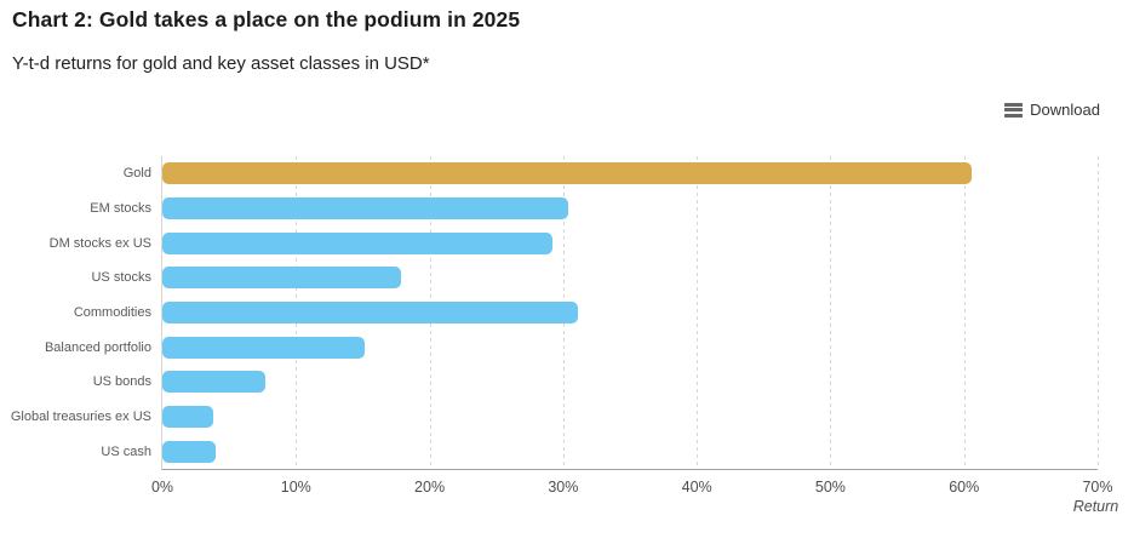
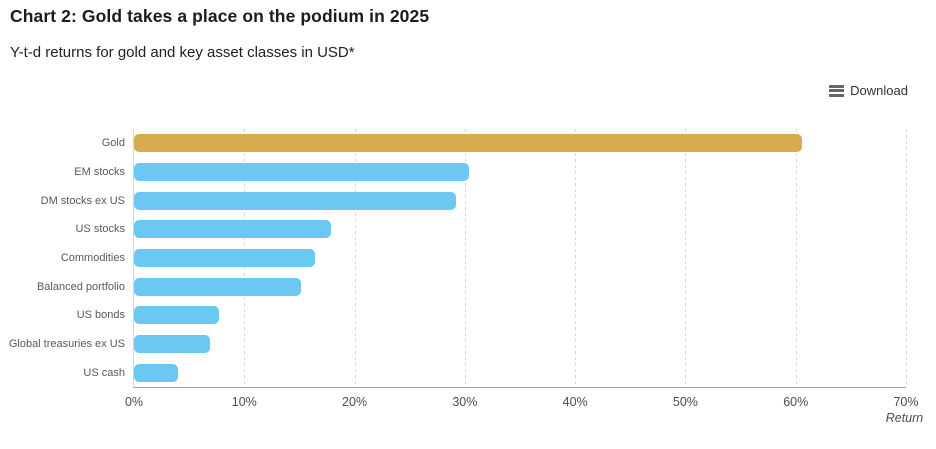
Commodities: 31.1% -> 16.4%
Global treasuries ex US: 3.8% -> 6.9%
